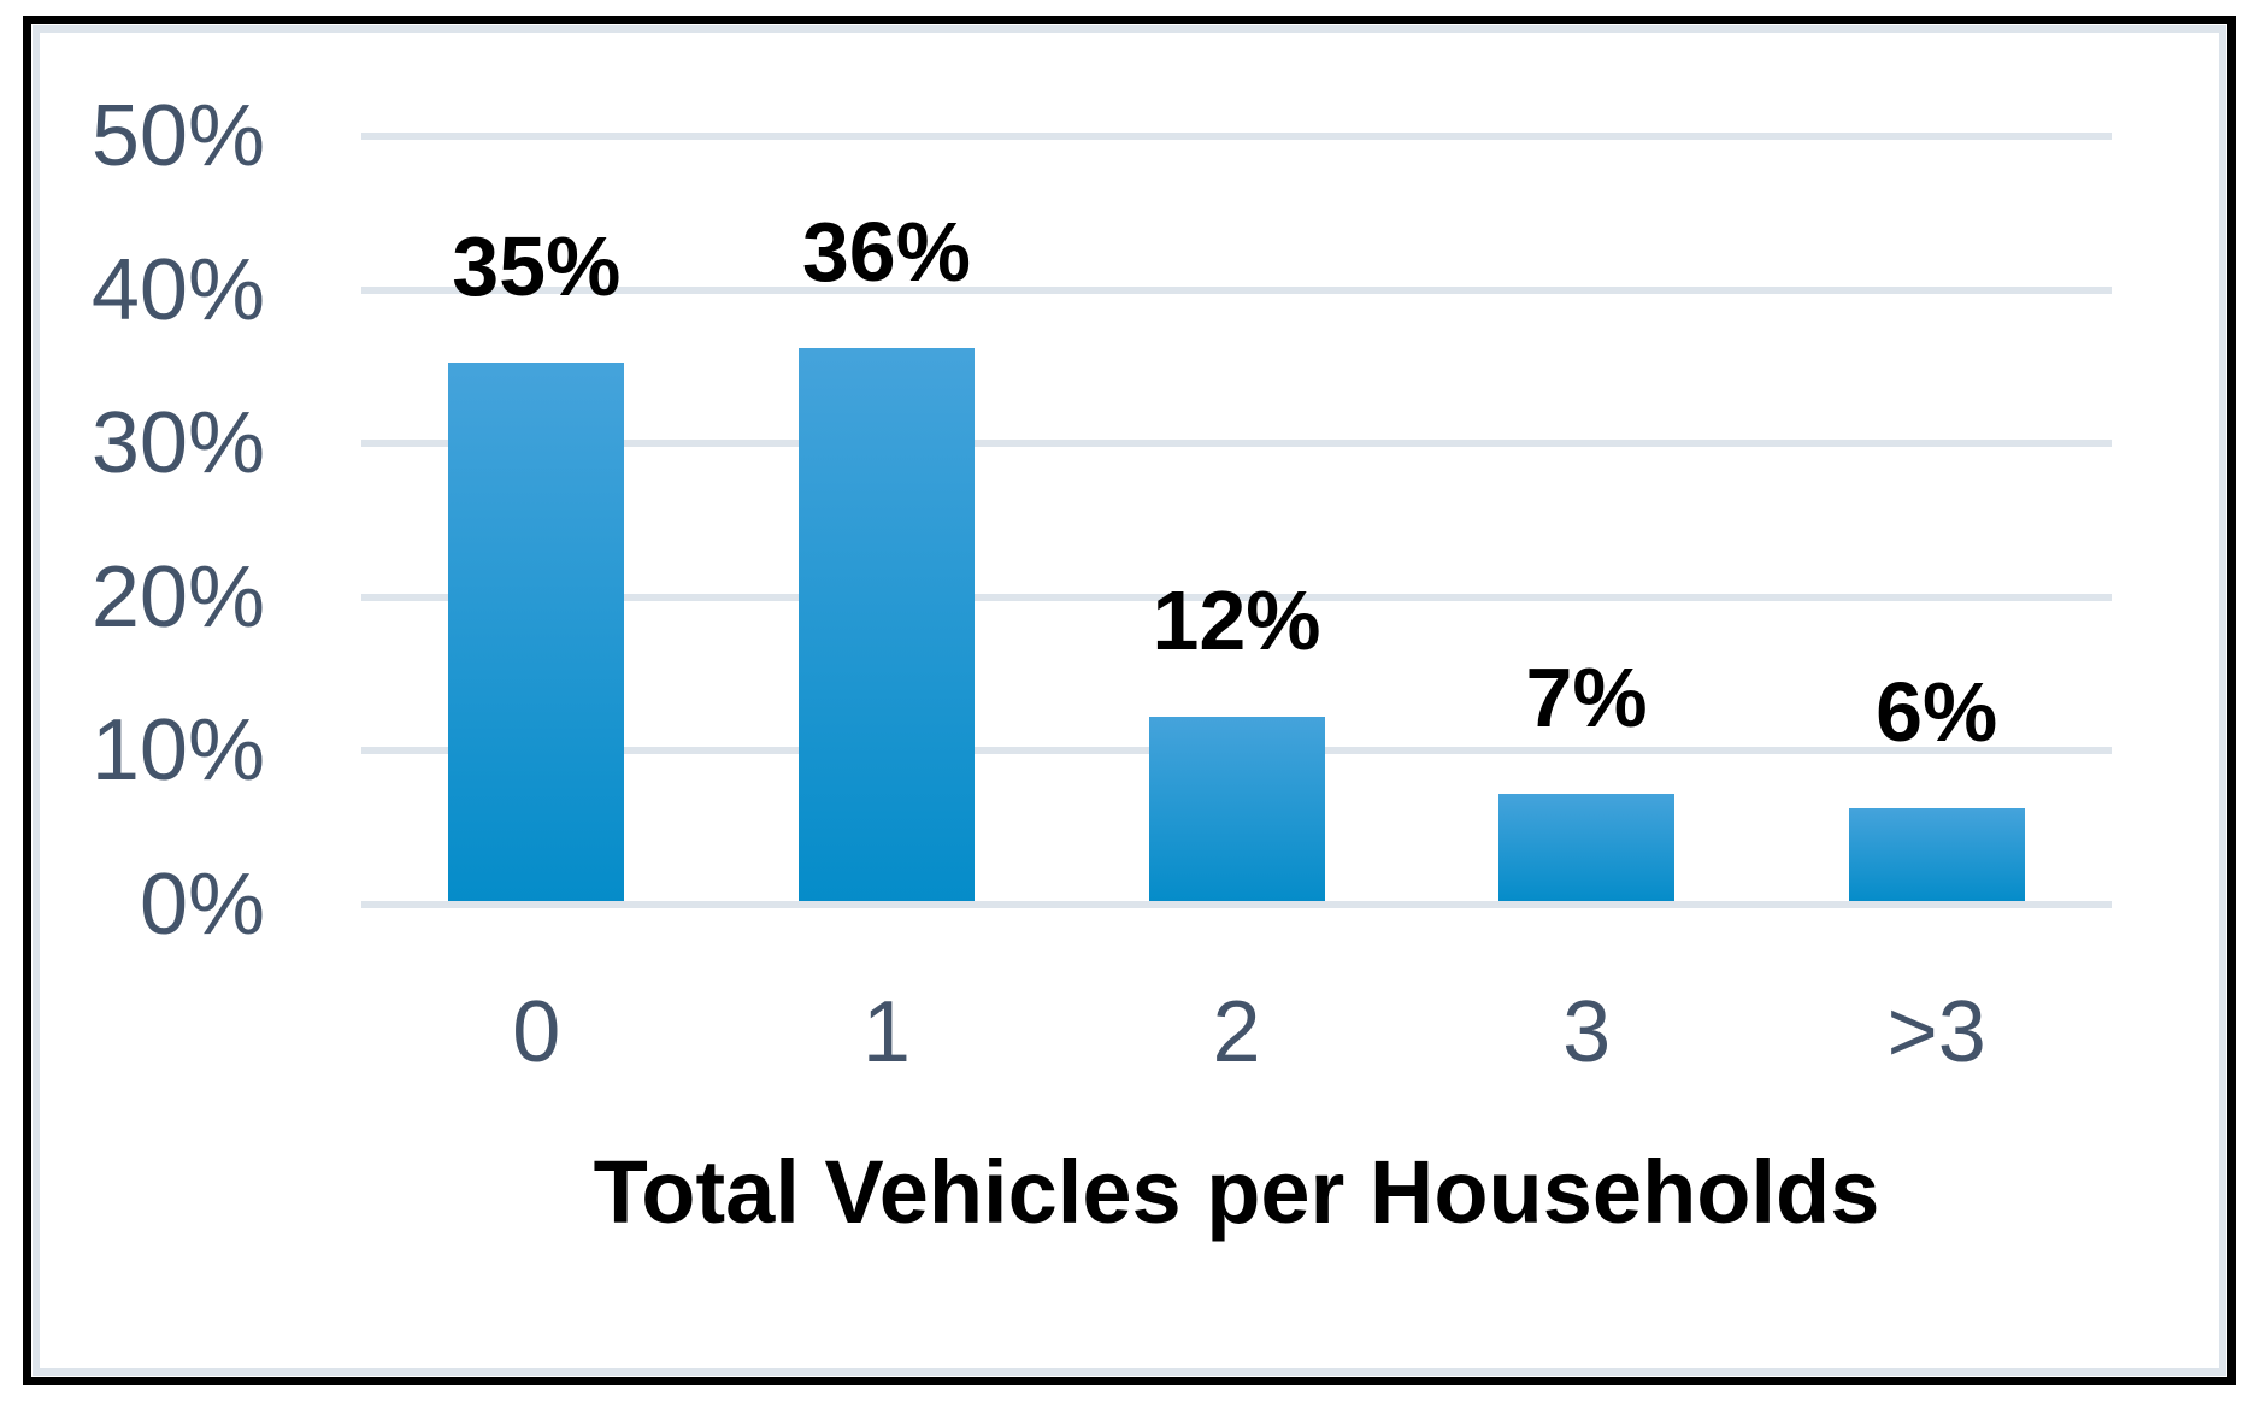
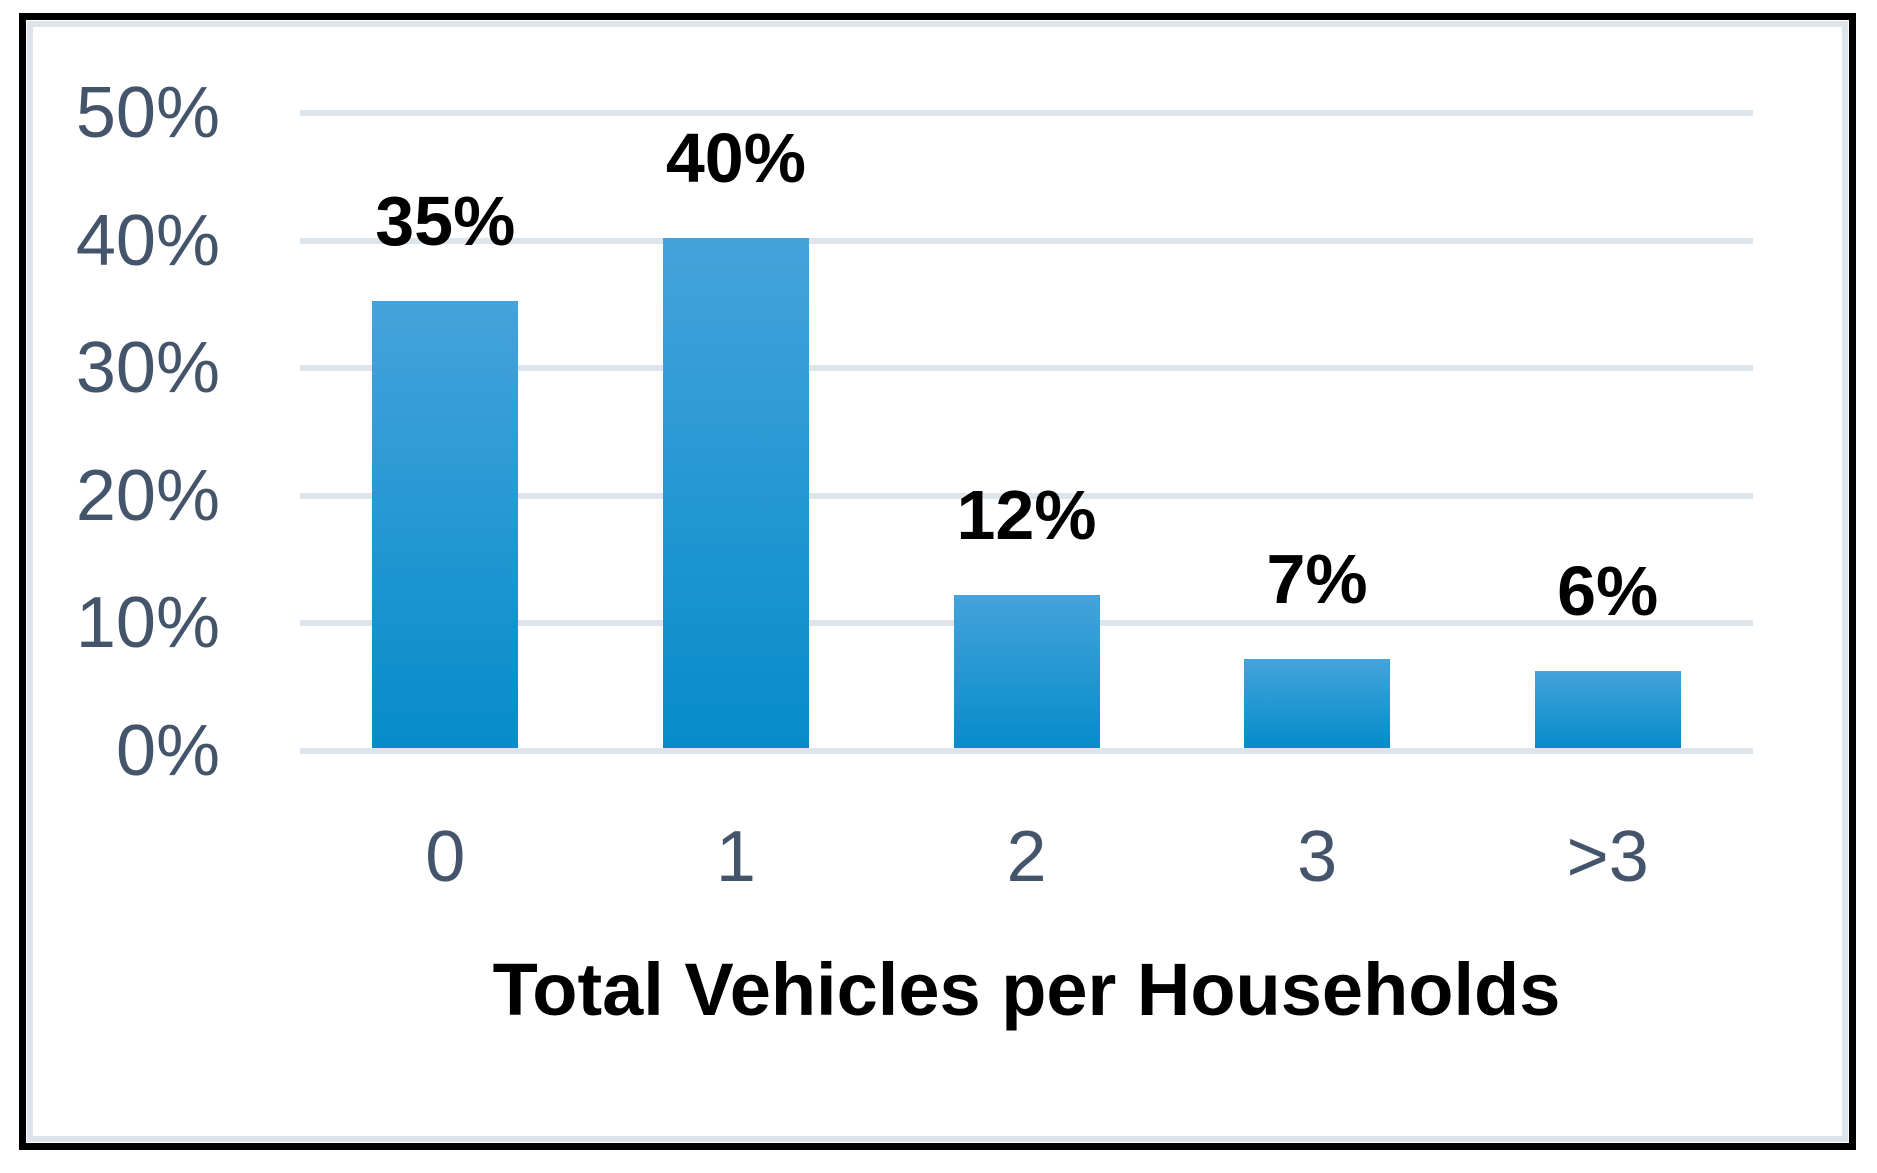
1: 36% -> 40%
